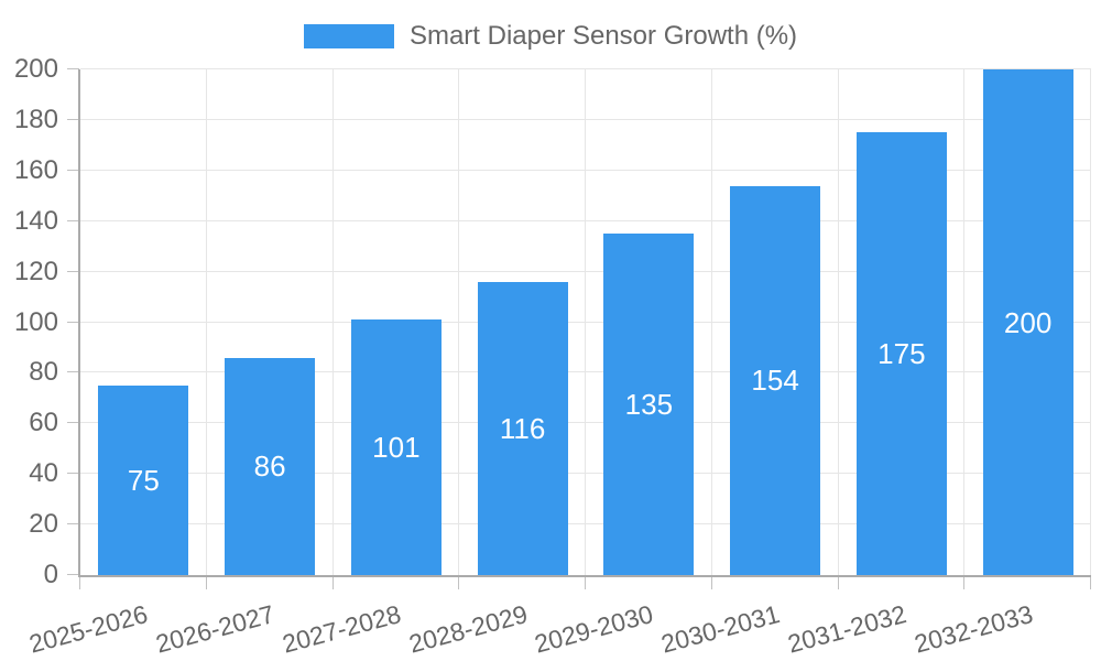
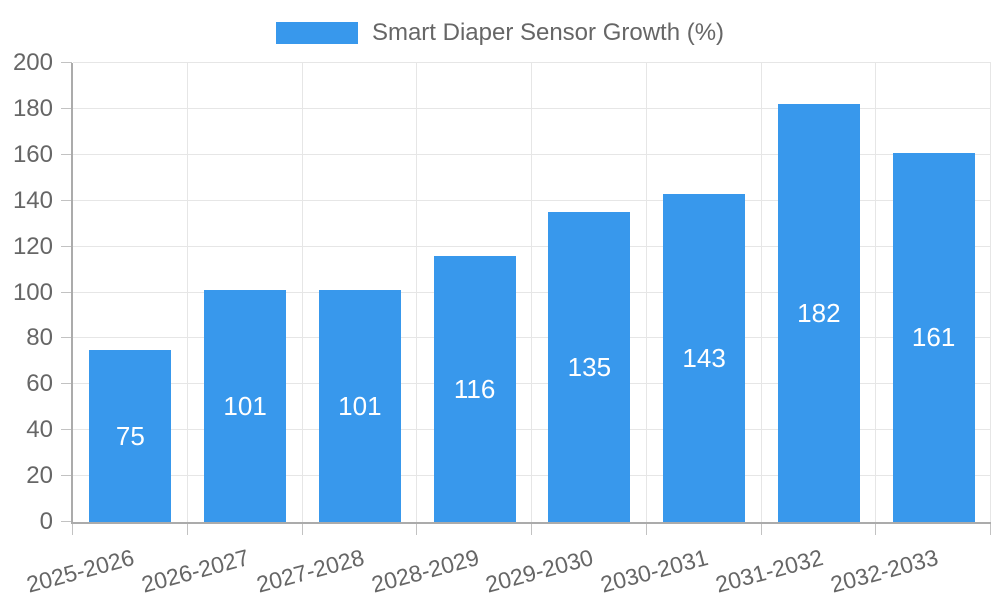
2026-2027: 86 -> 101
2030-2031: 154 -> 143
2031-2032: 175 -> 182
2032-2033: 200 -> 161
